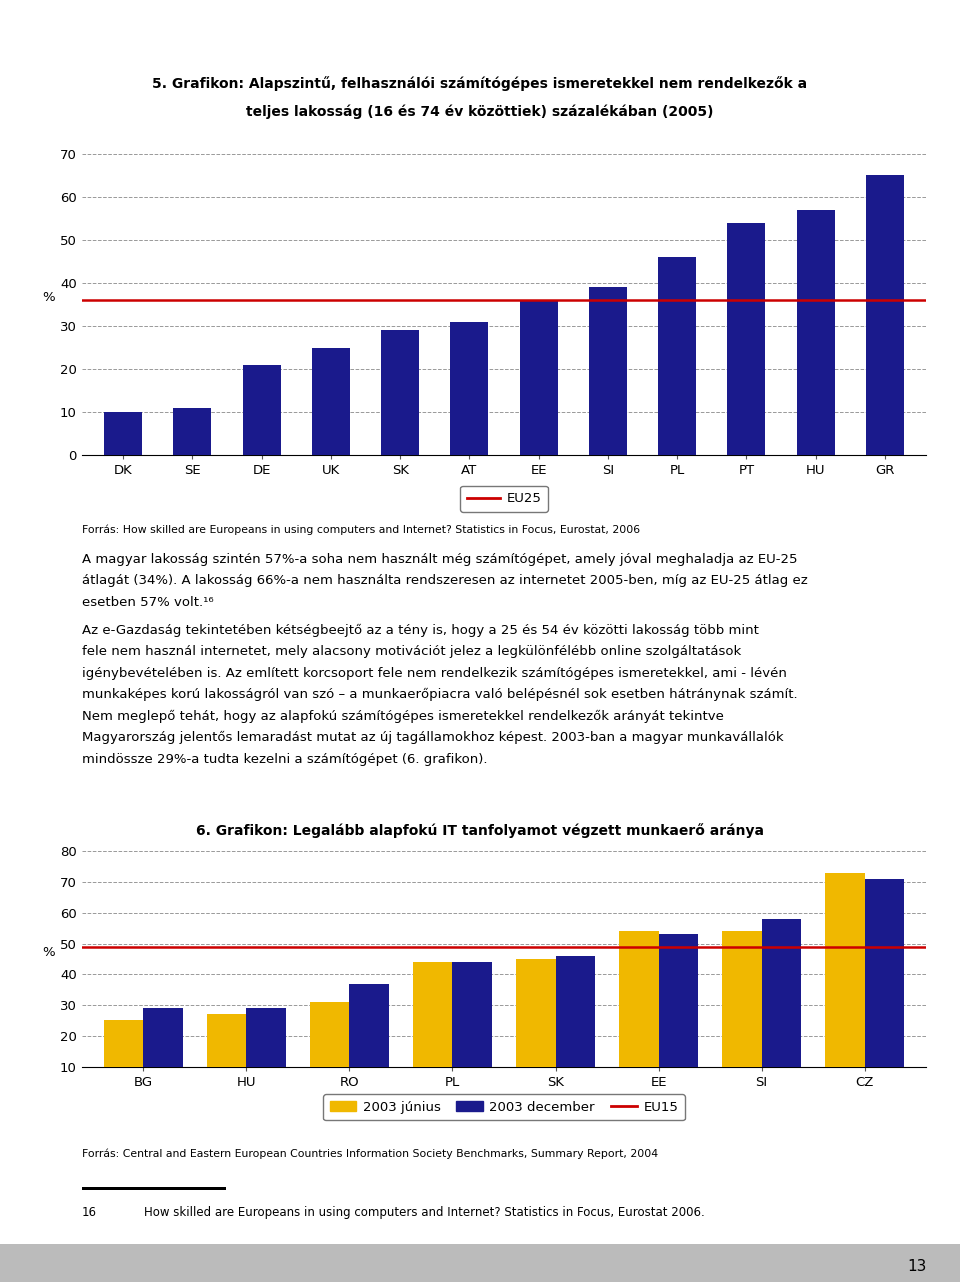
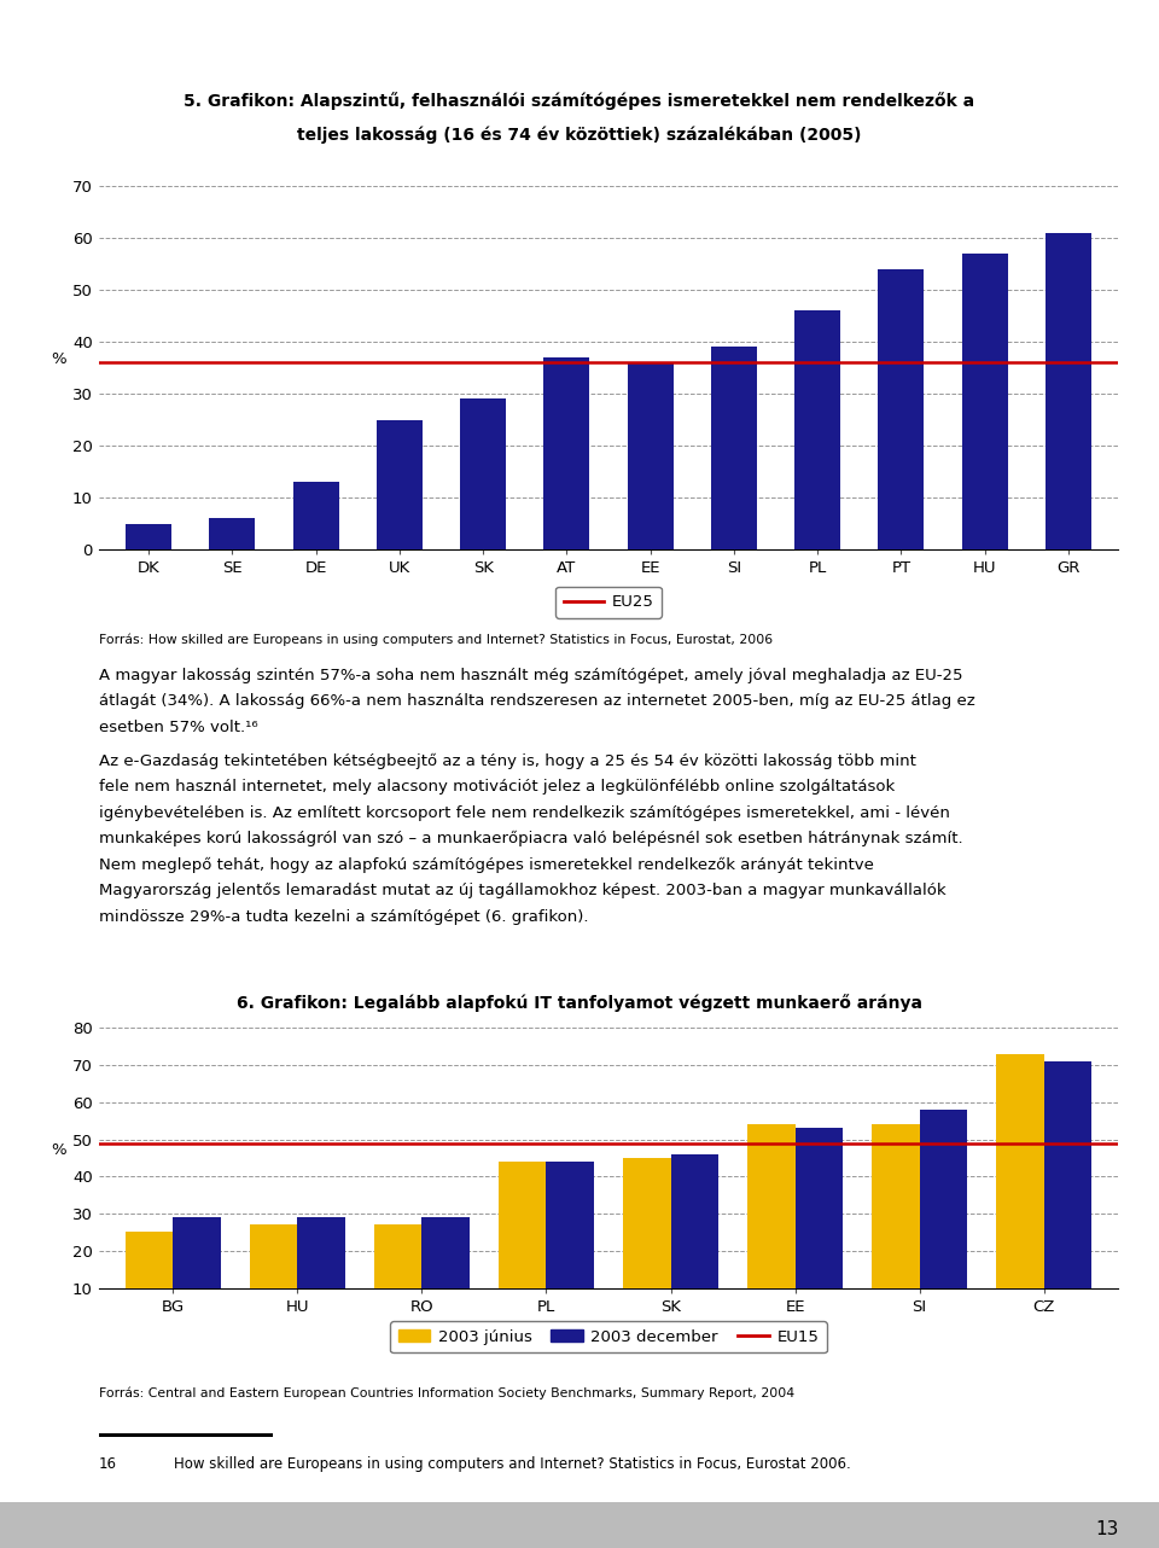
DK: 10 -> 5
SE: 11 -> 6
DE: 21 -> 13
AT: 31 -> 37
GR: 65 -> 61
2003 június/RO: 31 -> 27
2003 december/RO: 37 -> 29
